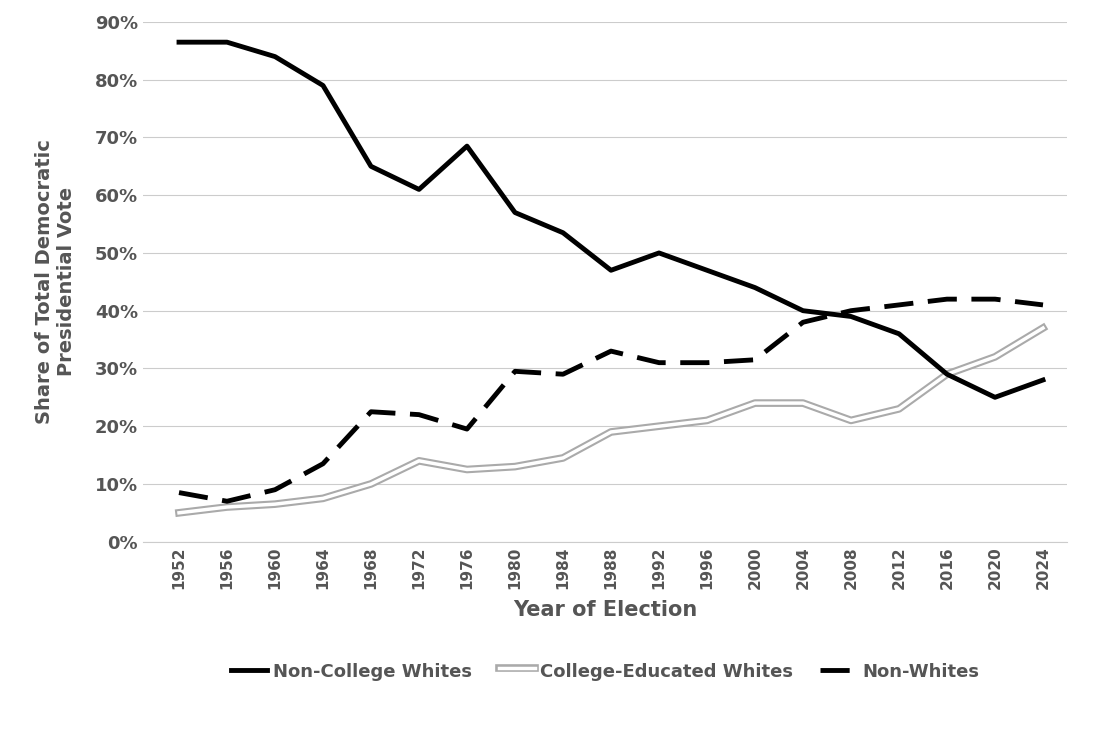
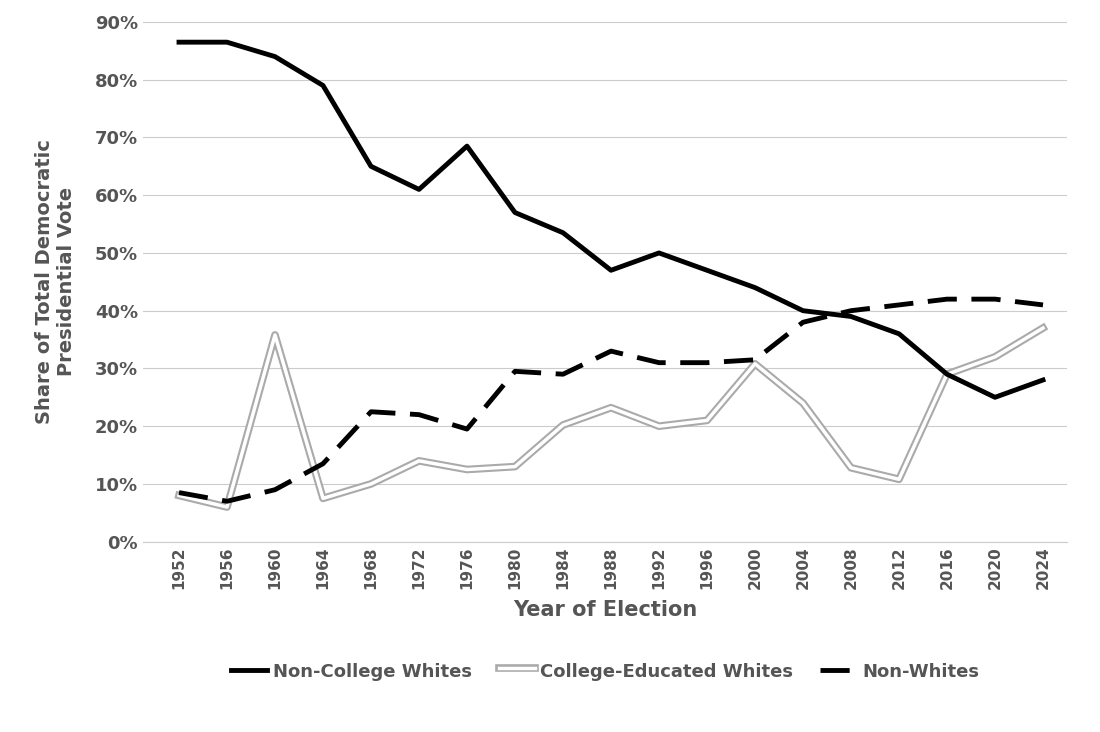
College-Educated Whites/1952: 5.0% -> 8.0%
College-Educated Whites/1960: 6.5% -> 35.8%
College-Educated Whites/1984: 14.5% -> 20.2%
College-Educated Whites/1988: 19.0% -> 23.2%
College-Educated Whites/2000: 24.0% -> 30.8%
College-Educated Whites/2008: 21.0% -> 12.8%
College-Educated Whites/2012: 23.0% -> 10.8%
